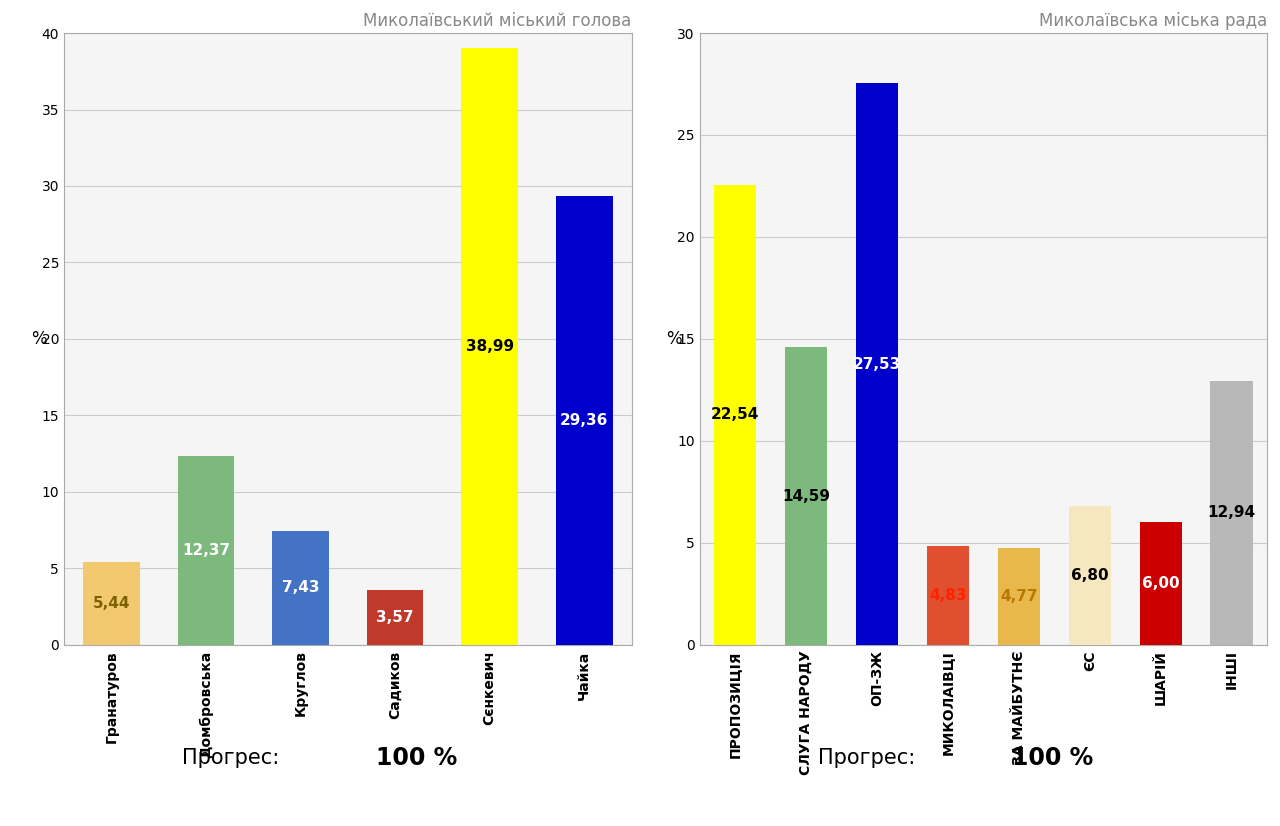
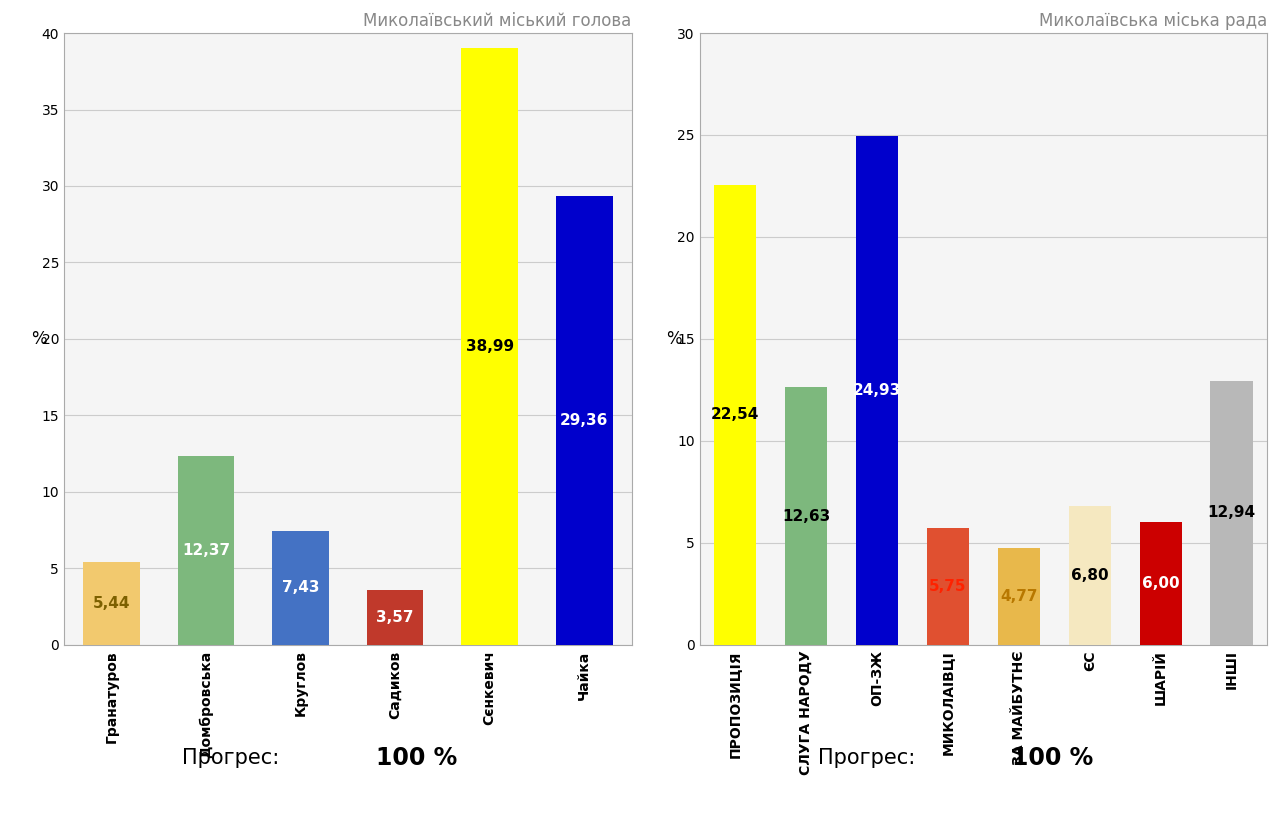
Миколаївська міська рада/СЛУГА НАРОДУ: 14,59 -> 12,63
Миколаївська міська рада/ОП-ЗЖ: 27,53 -> 24,93
Миколаївська міська рада/МИКОЛАІВЦІ: 4.83 -> 5.75
